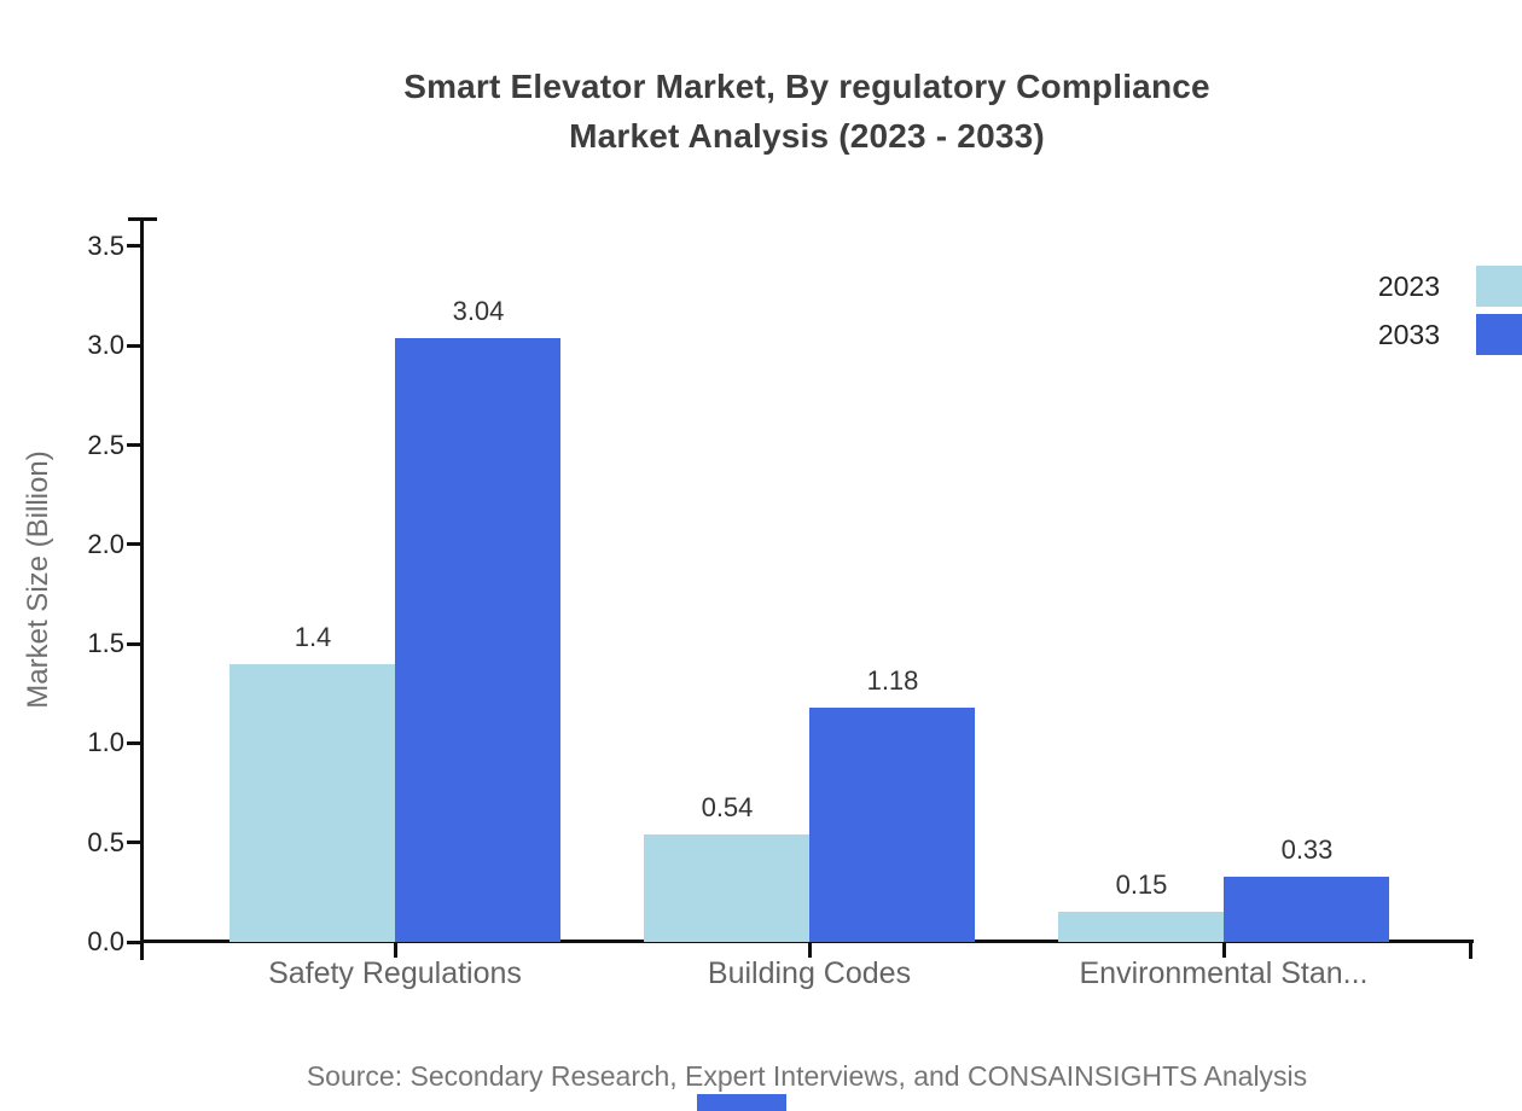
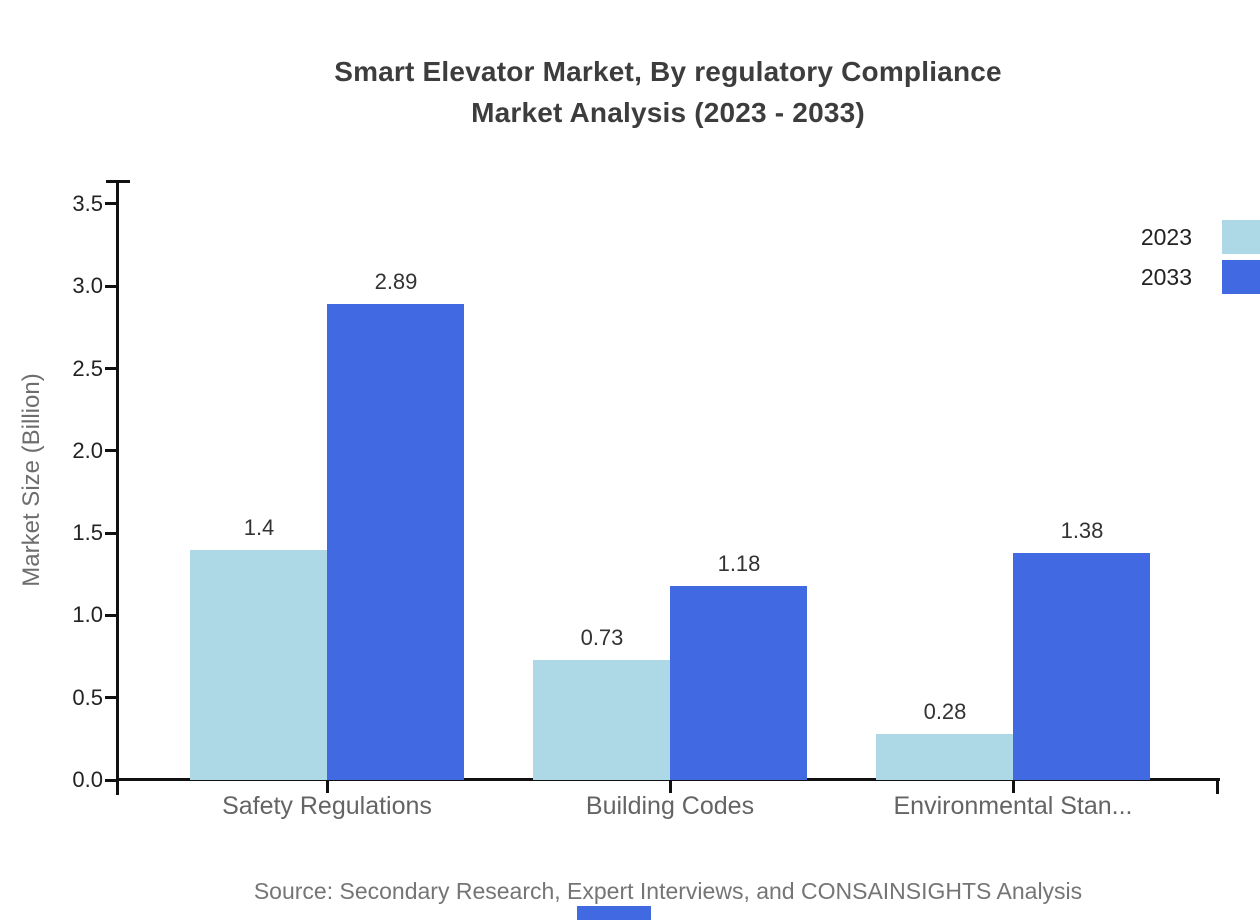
2033/Safety Regulations: 3.04 -> 2.89
2023/Building Codes: 0.54 -> 0.73
2023/Environmental Stan...: 0.15 -> 0.28
2033/Environmental Stan...: 0.33 -> 1.38
